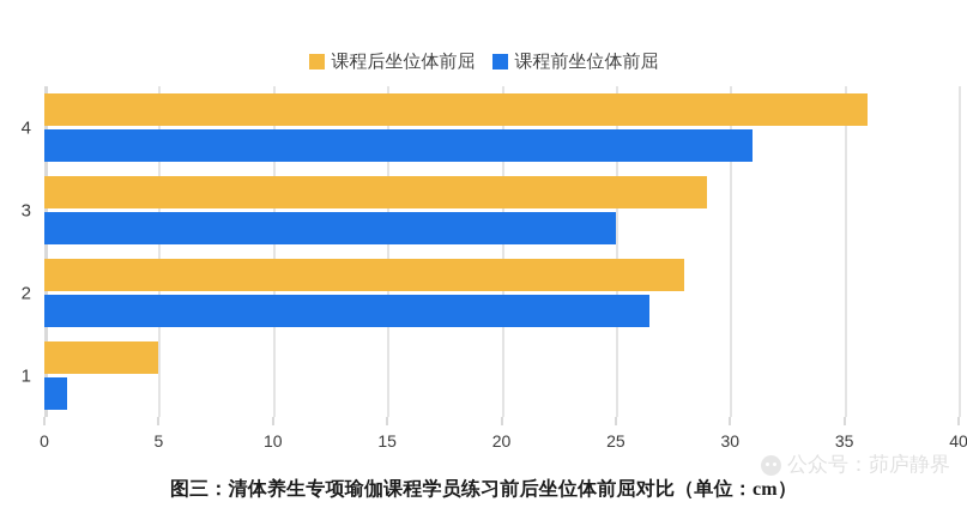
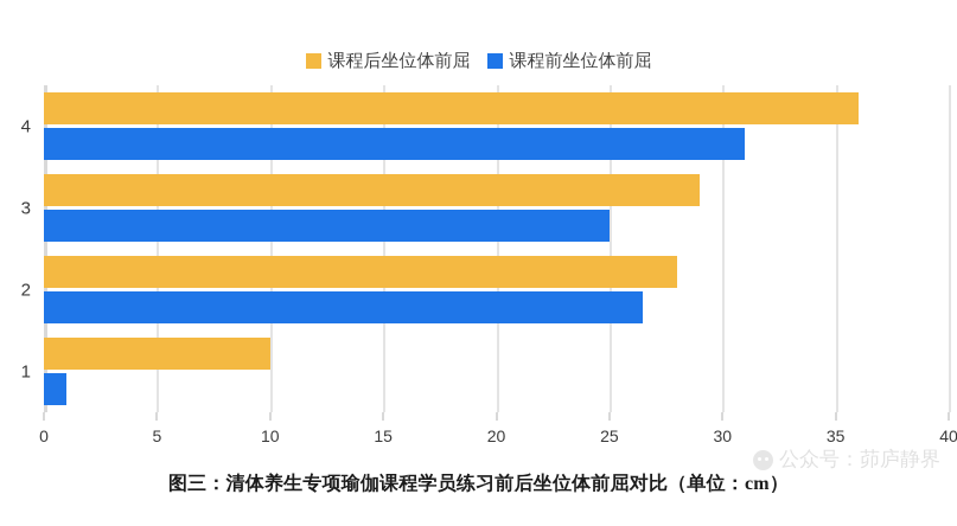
课程后坐位体前屈/1: 5 -> 10
